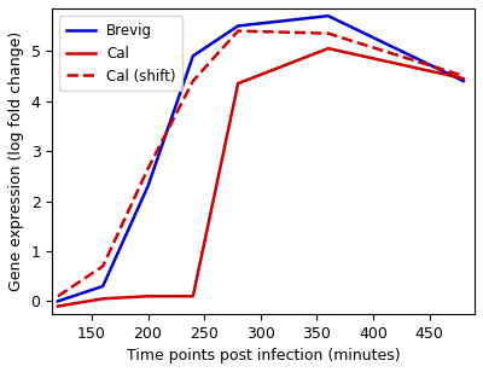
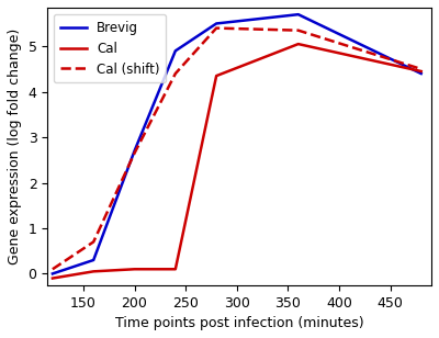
Brevig/200: 2.3 -> 2.7
